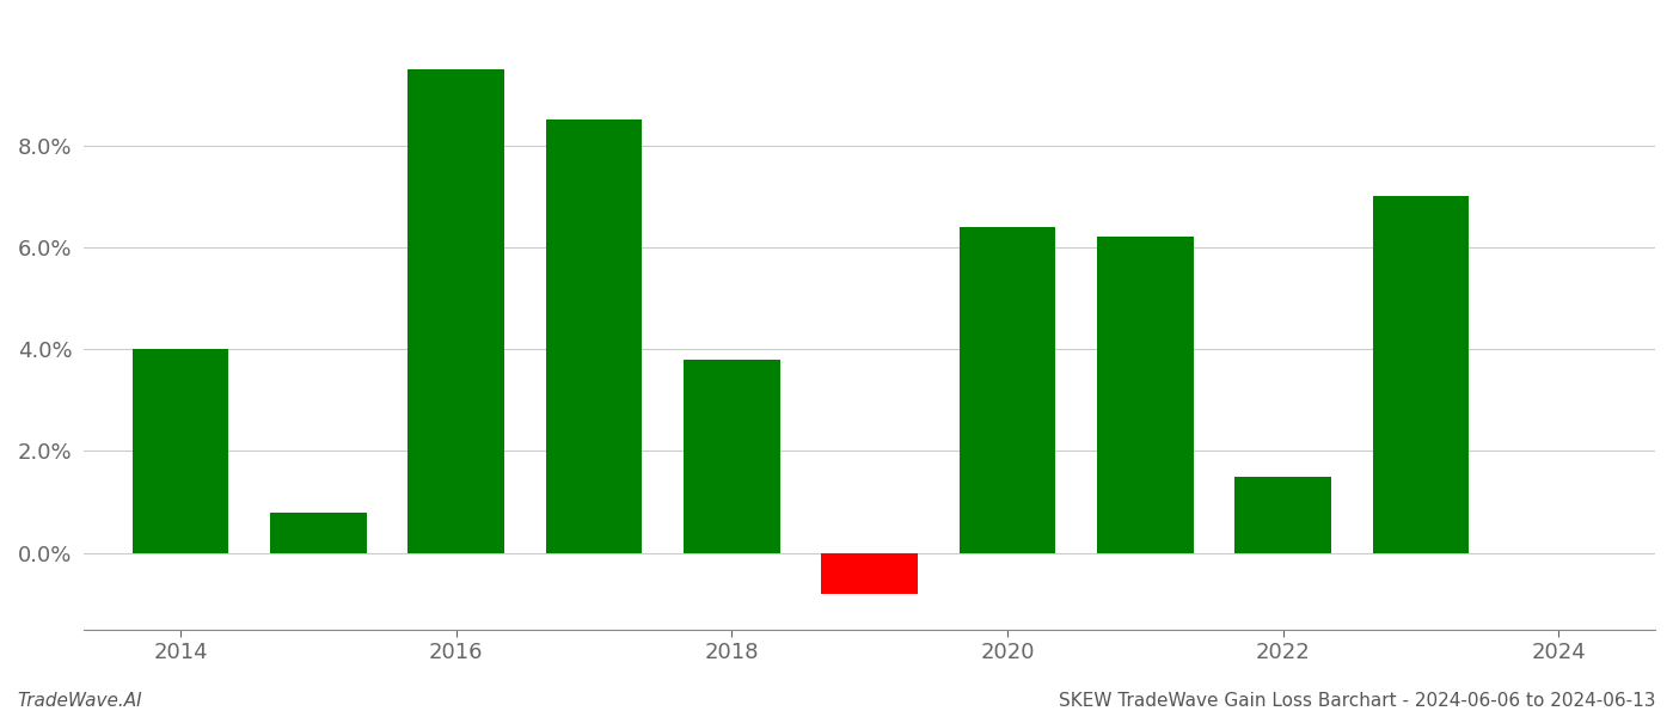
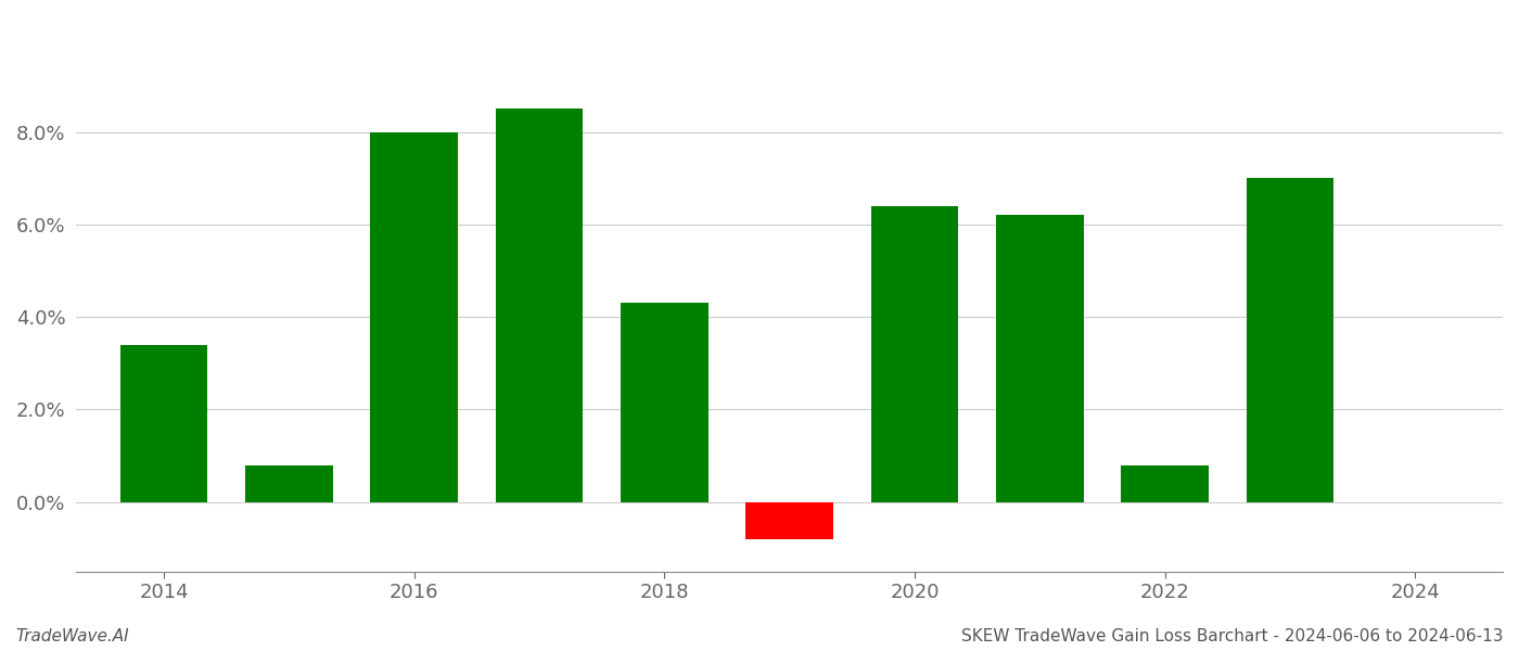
2014: 4.0% -> 3.4%
2016: 9.5% -> 8.0%
2018: 3.8% -> 4.3%
2022: 1.5% -> 0.8%
